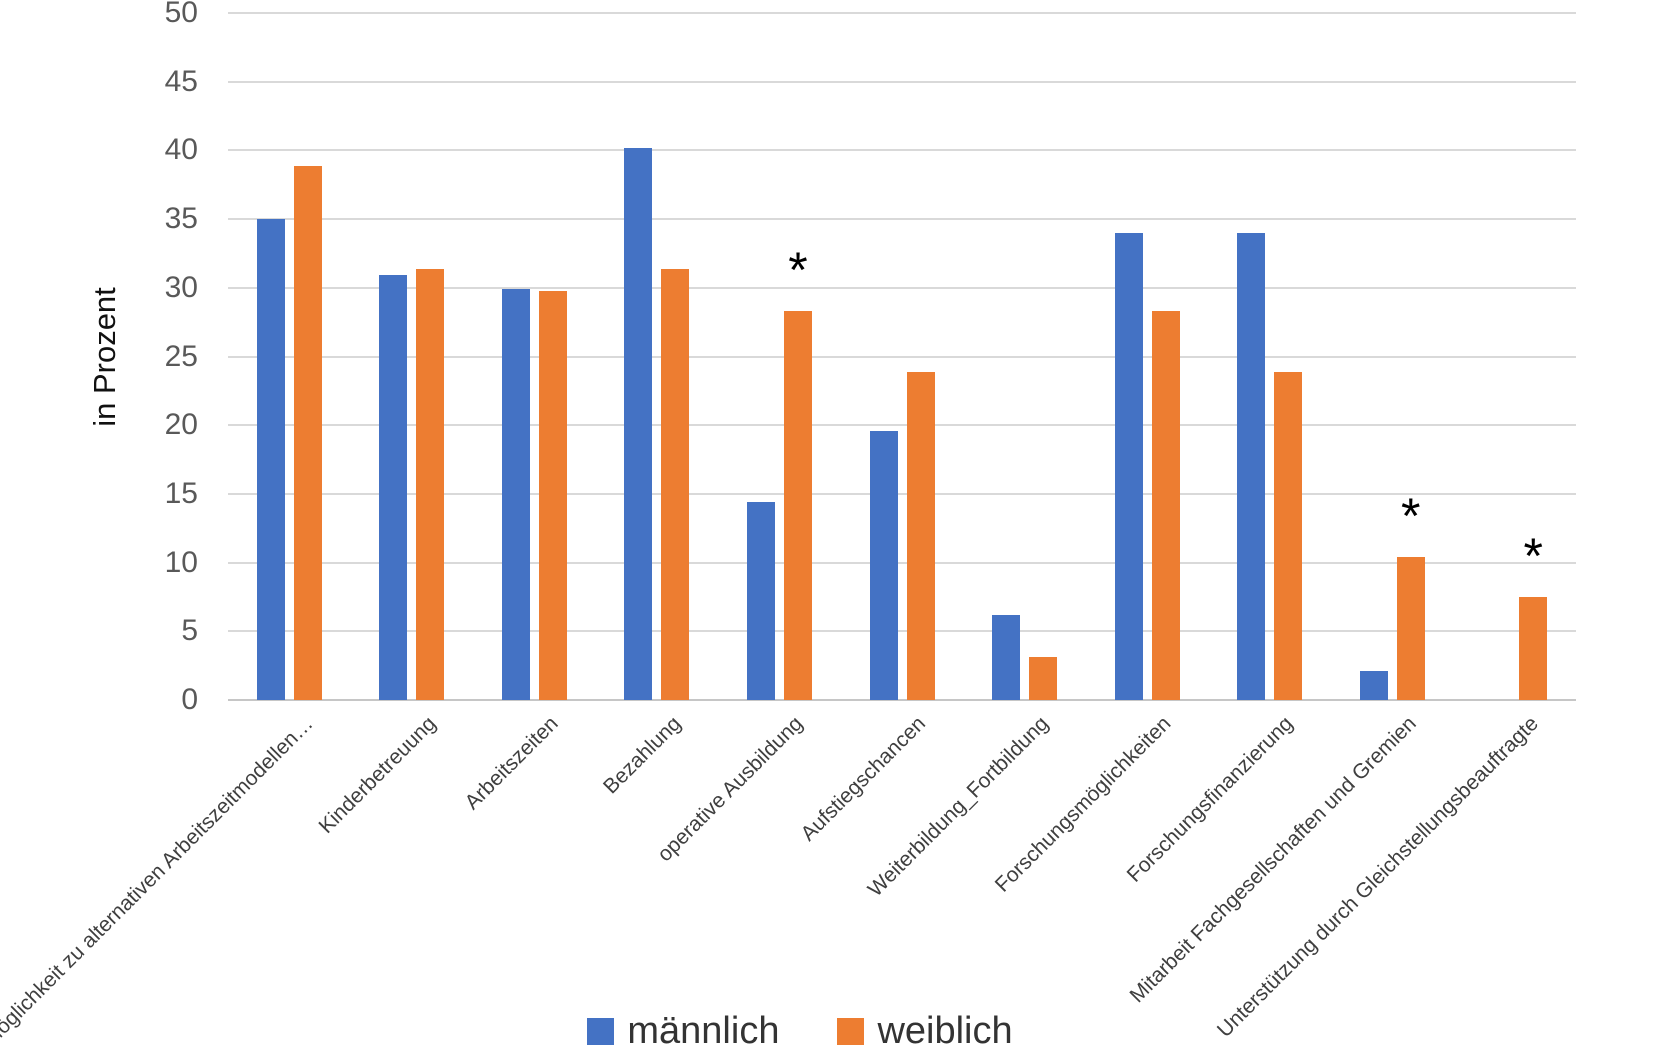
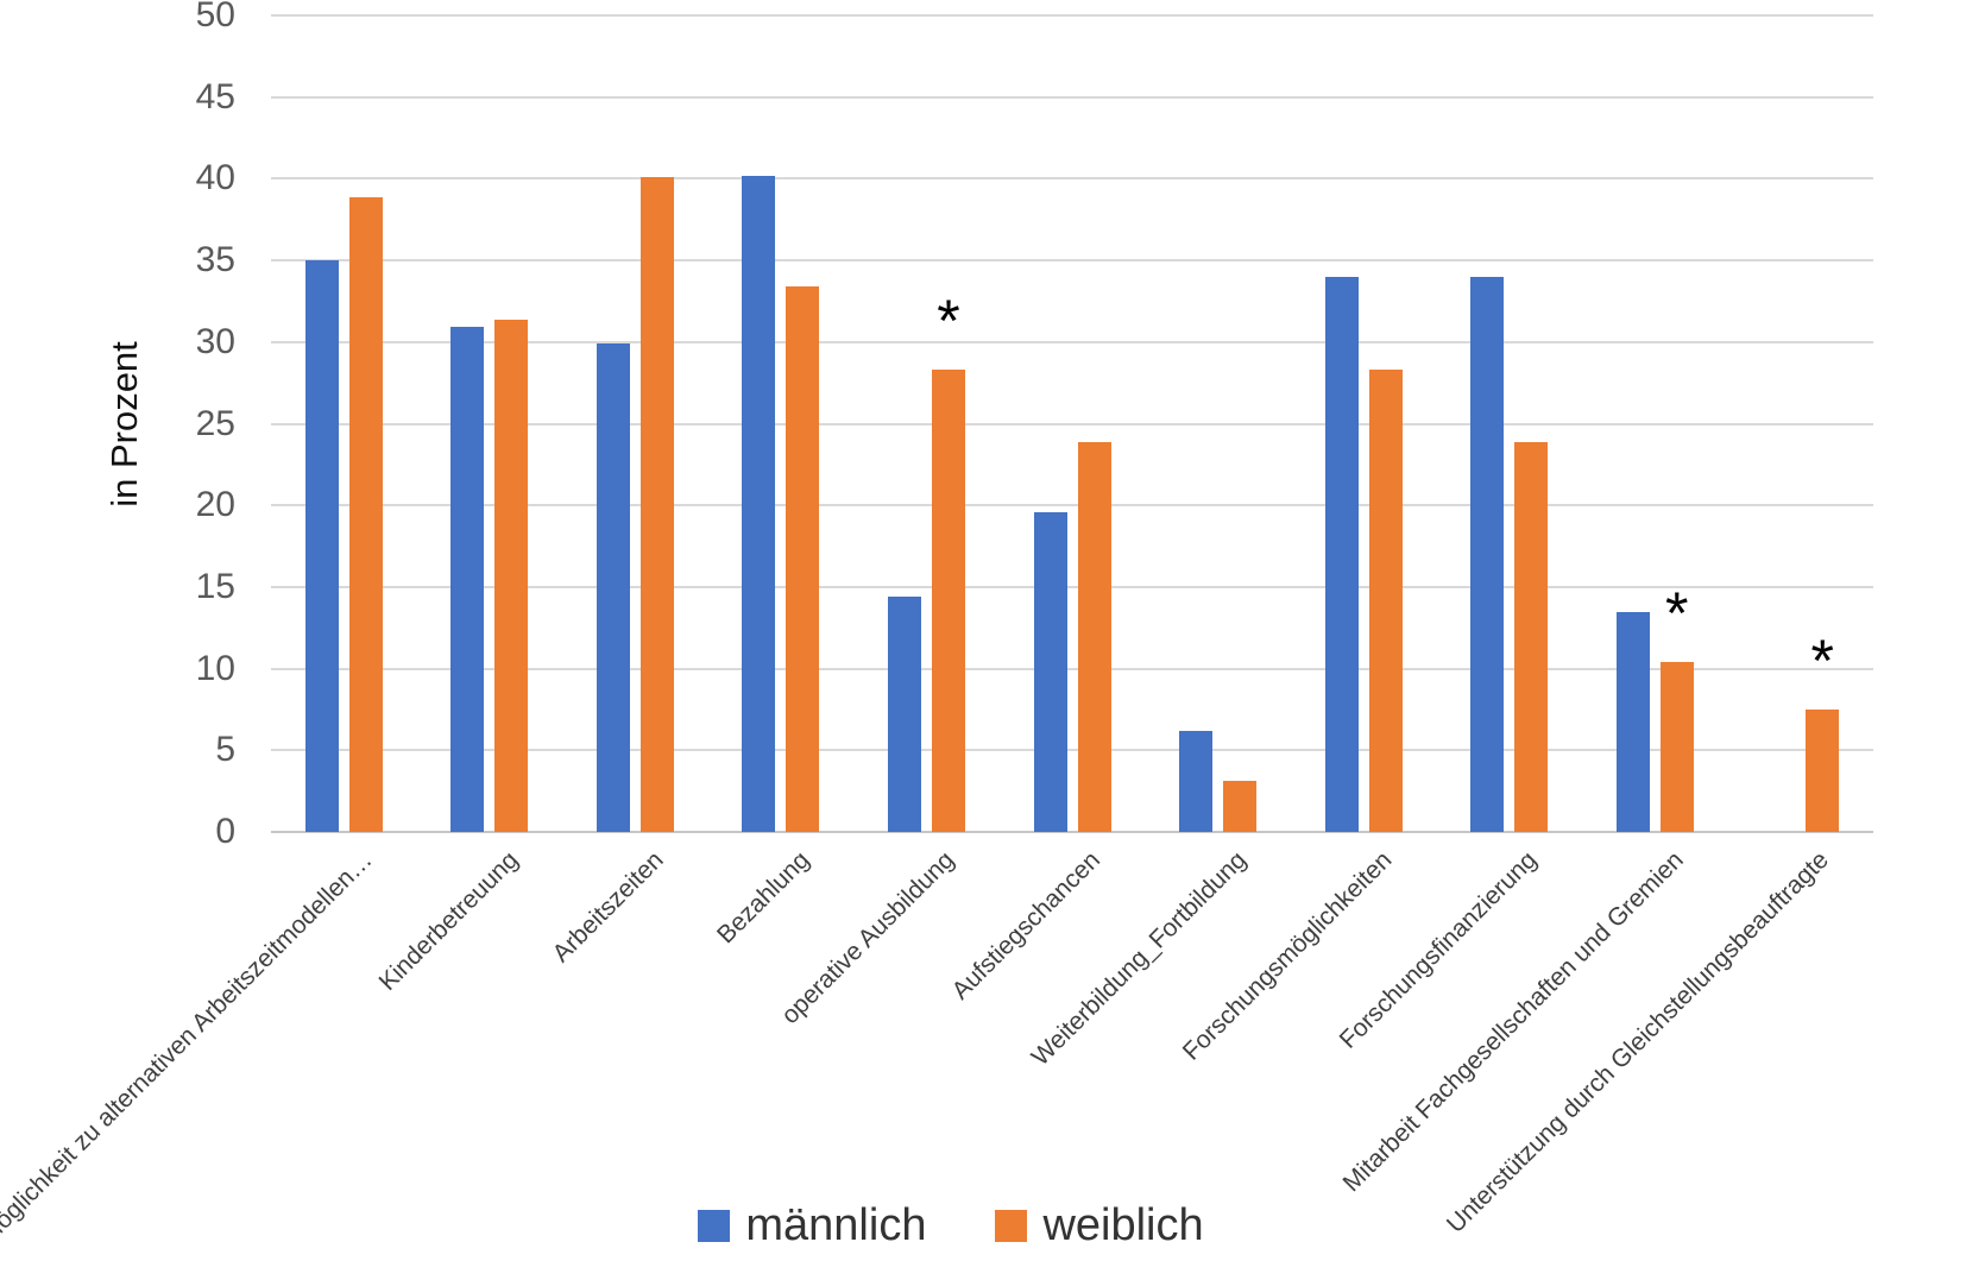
weiblich/Arbeitszeiten: 29.8 -> 40.1
weiblich/Bezahlung: 31.4 -> 33.4
männlich/Mitarbeit Fachgesellschaften und Gremien: 2.1 -> 13.5
